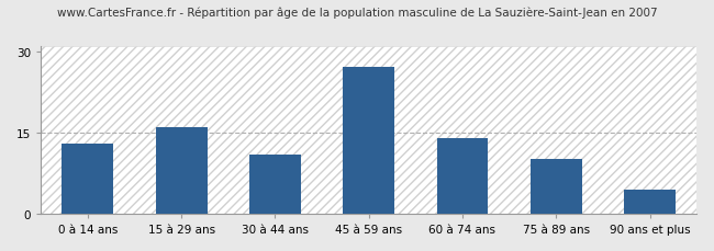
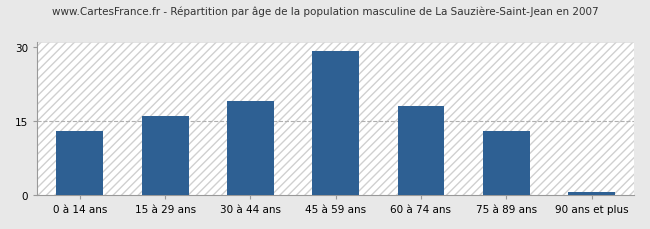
30 à 44 ans: 11.0 -> 19.0
45 à 59 ans: 27.0 -> 29.0
60 à 74 ans: 14.0 -> 18.0
75 à 89 ans: 10.0 -> 13.0
90 ans et plus: 4.5 -> 0.5
